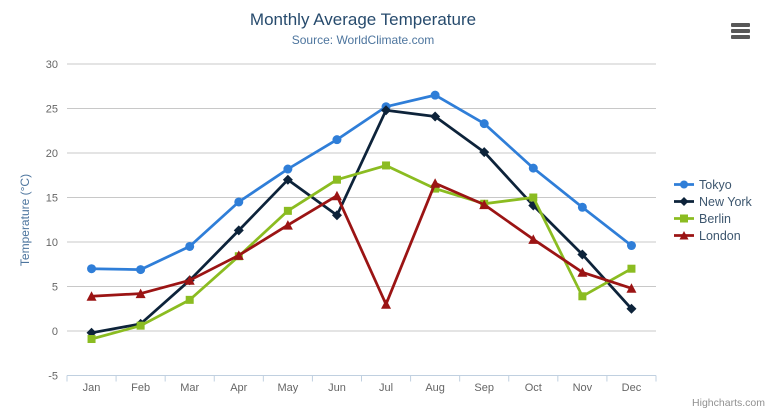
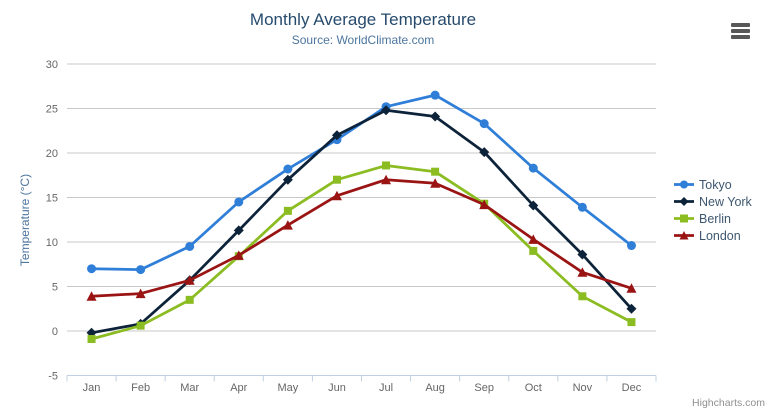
New York/Jun: 13 -> 22
London/Jul: 3 -> 17
Berlin/Aug: 16 -> 18
Berlin/Oct: 15 -> 9
Berlin/Dec: 7 -> 1
